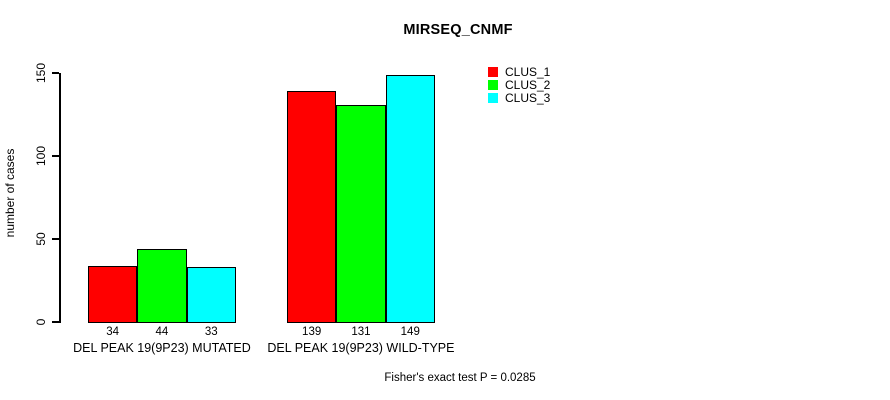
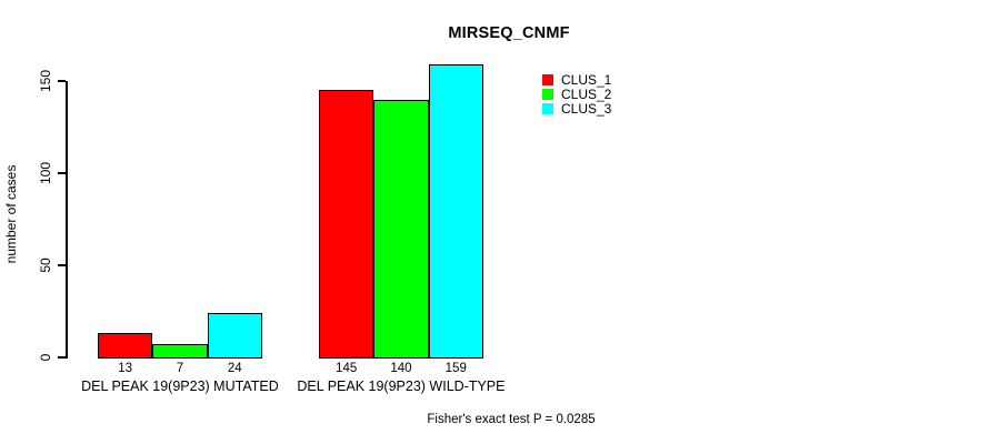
CLUS_1/DEL PEAK 19(9P23) MUTATED: 34 -> 13
CLUS_2/DEL PEAK 19(9P23) MUTATED: 44 -> 7
CLUS_3/DEL PEAK 19(9P23) MUTATED: 33 -> 24
CLUS_1/DEL PEAK 19(9P23) WILD-TYPE: 139 -> 145
CLUS_2/DEL PEAK 19(9P23) WILD-TYPE: 131 -> 140
CLUS_3/DEL PEAK 19(9P23) WILD-TYPE: 149 -> 159
